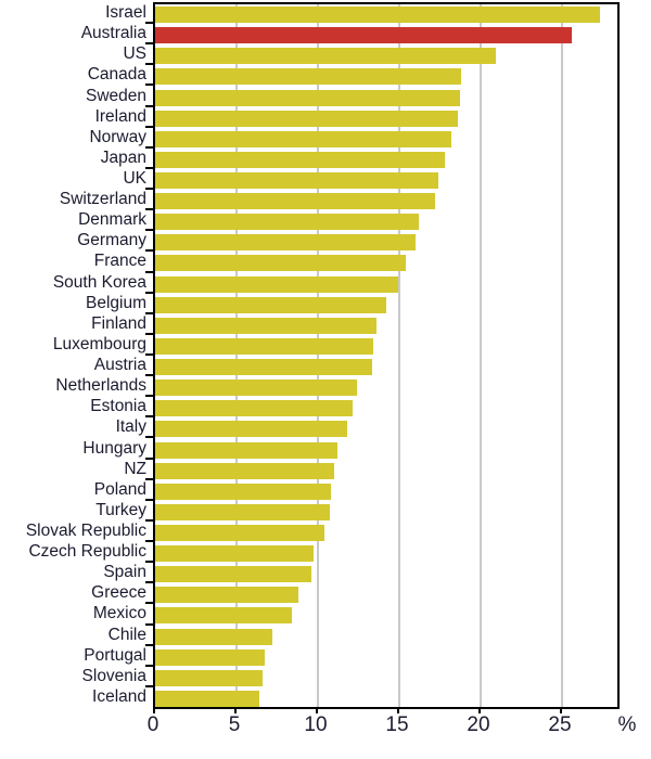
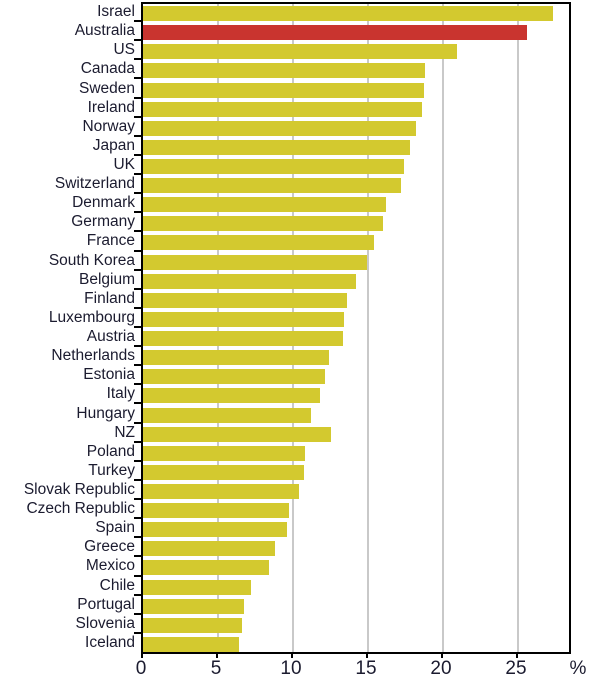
NZ: 11.0 -> 12.5
